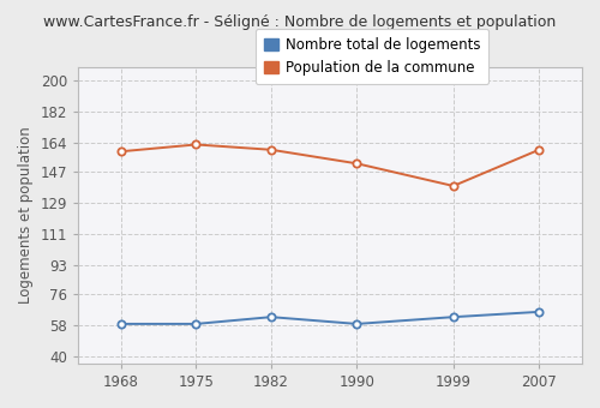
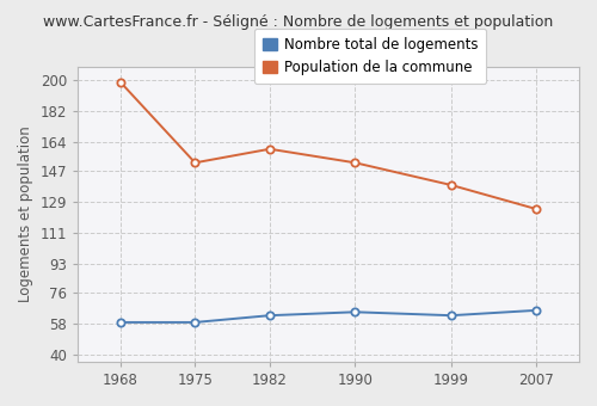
Population de la commune/1968: 159 -> 199
Population de la commune/1975: 163 -> 152
Nombre total de logements/1990: 59 -> 65
Population de la commune/2007: 160 -> 125
